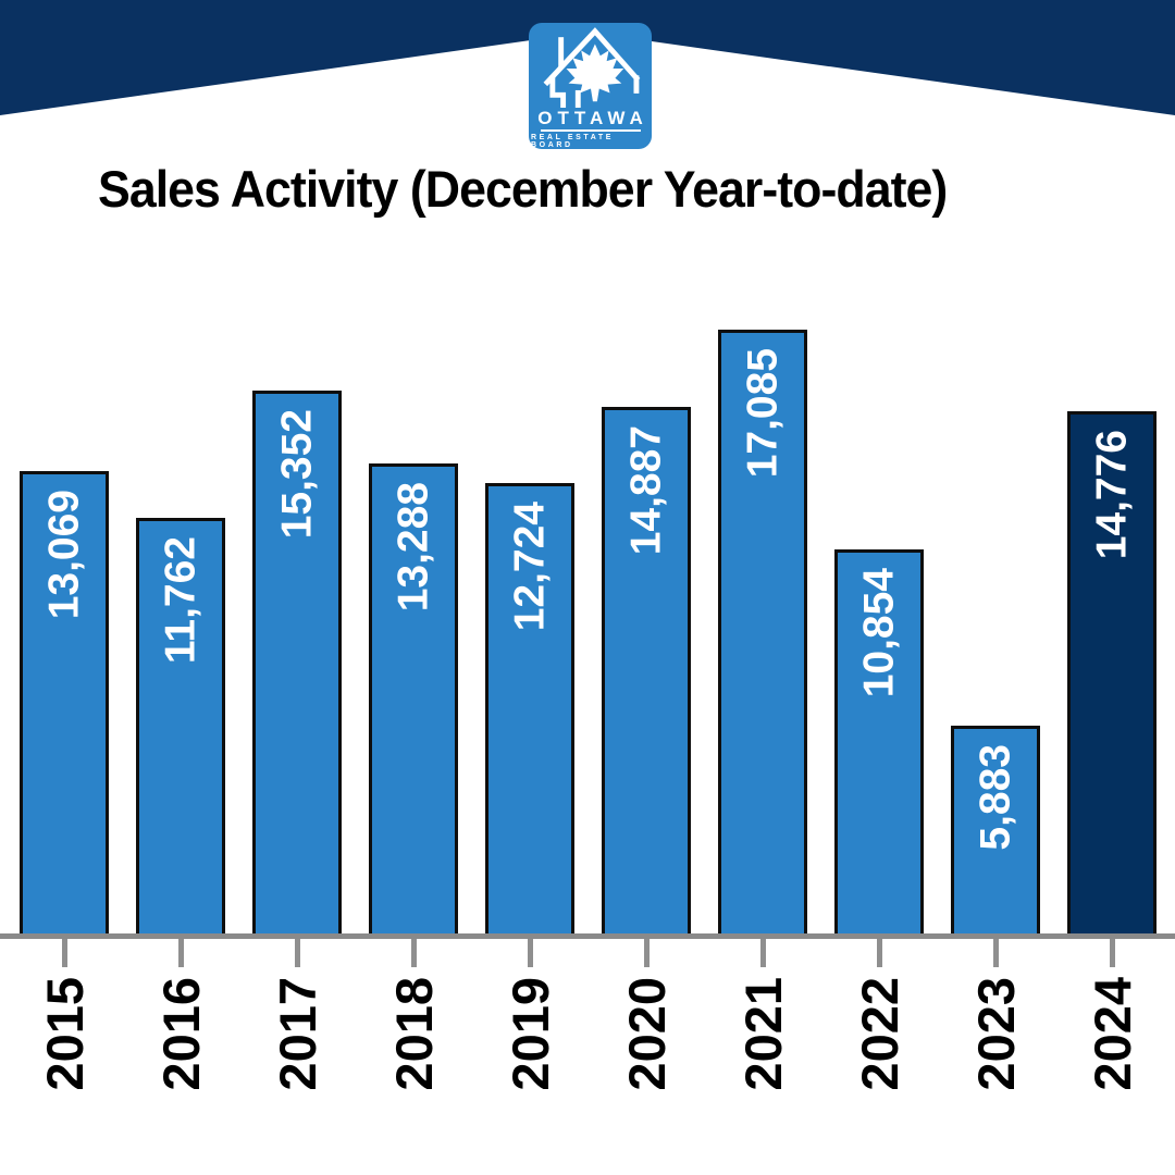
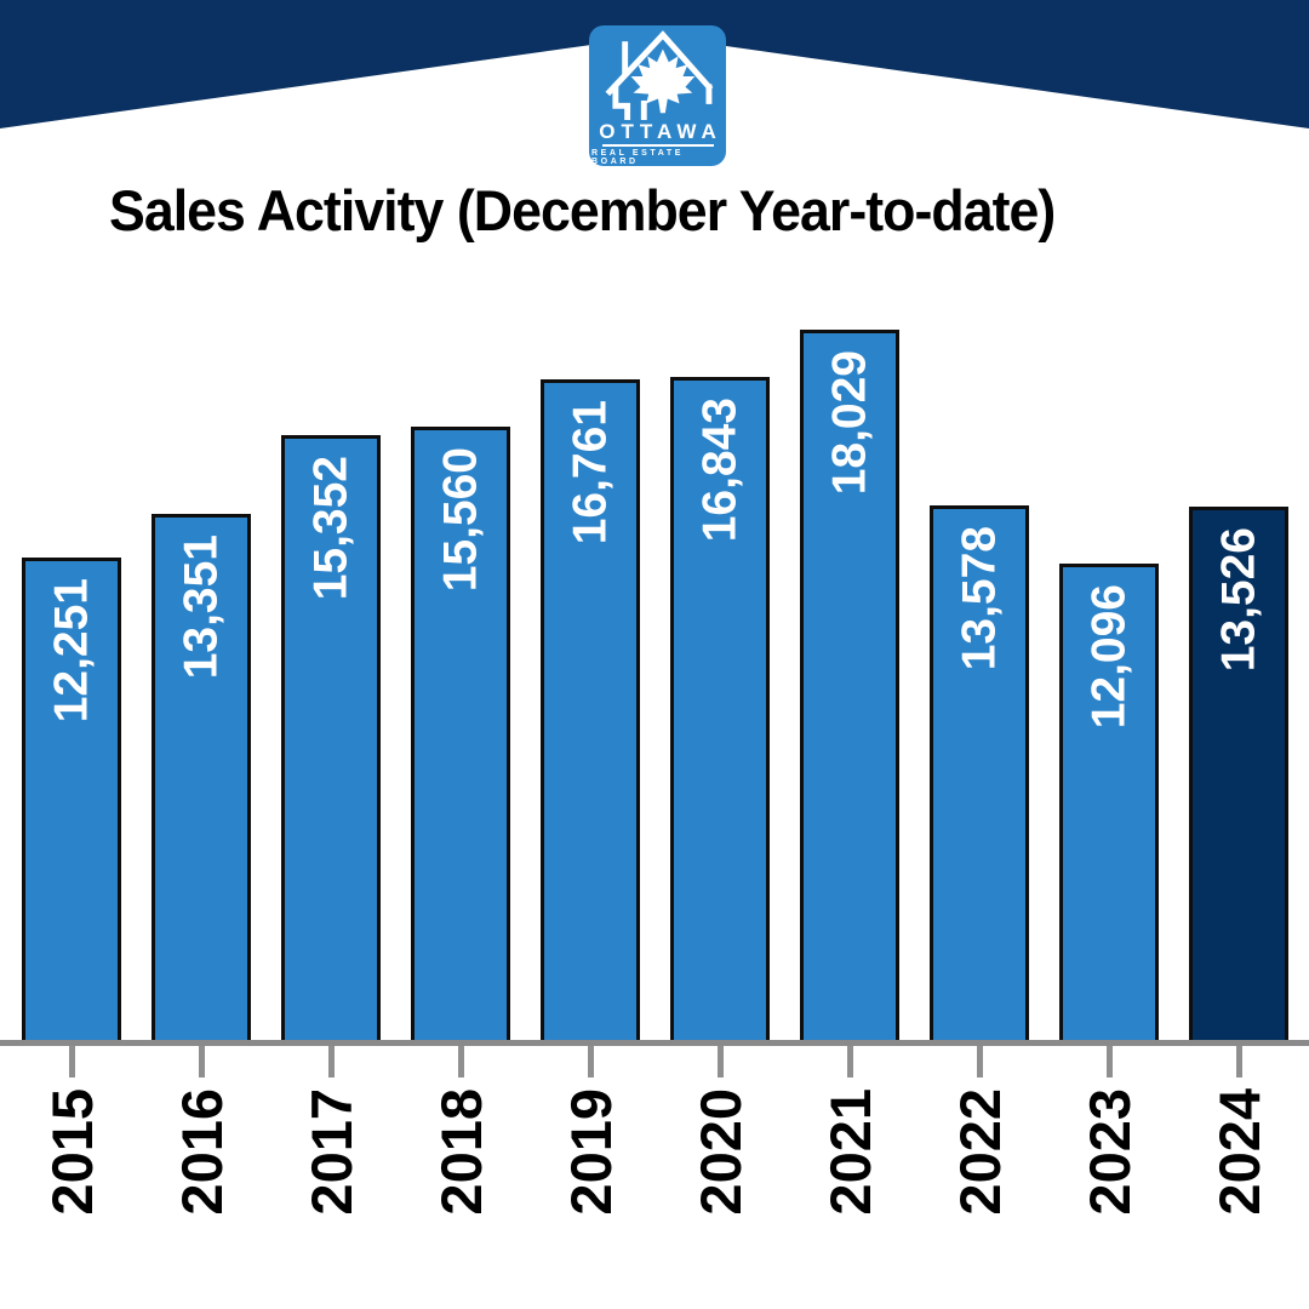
2015: 13,069 -> 12,251
2016: 11,762 -> 13,351
2018: 13,288 -> 15,560
2019: 12,724 -> 16,761
2020: 14,887 -> 16,843
2021: 17,085 -> 18,029
2022: 10,854 -> 13,578
2023: 5,883 -> 12,096
2024: 14,776 -> 13,526
